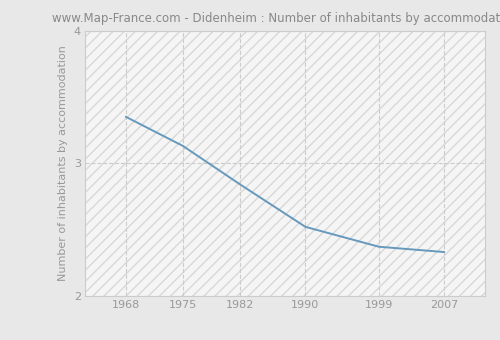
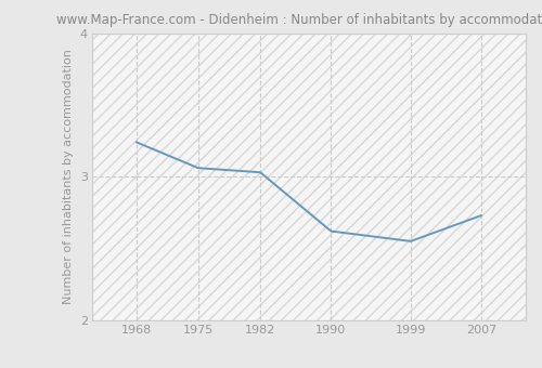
1968: 3.35 -> 3.24
1975: 3.13 -> 3.06
1982: 2.84 -> 3.03
1990: 2.52 -> 2.62
1999: 2.37 -> 2.55
2007: 2.33 -> 2.73
